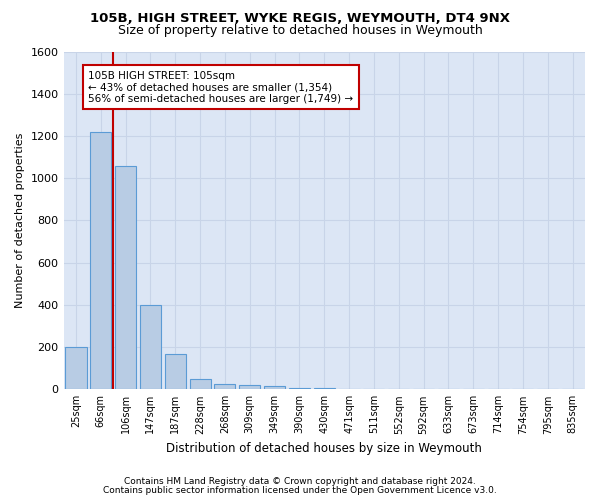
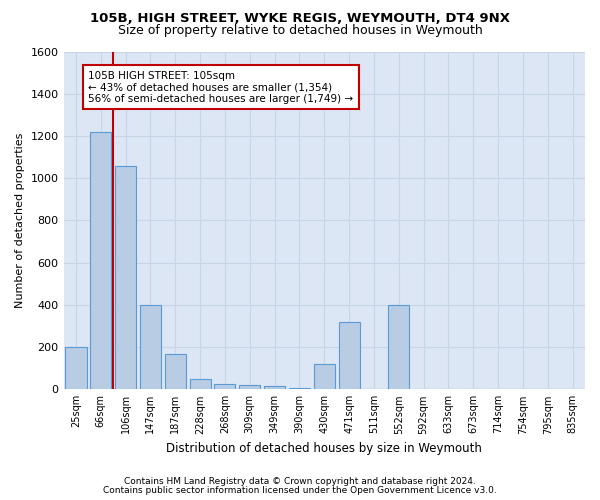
430sqm: 5 -> 120
471sqm: 3 -> 320
552sqm: 1 -> 400
